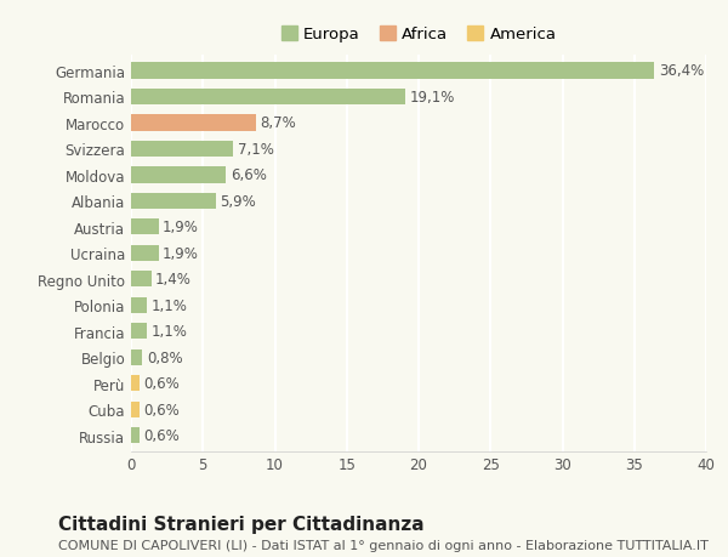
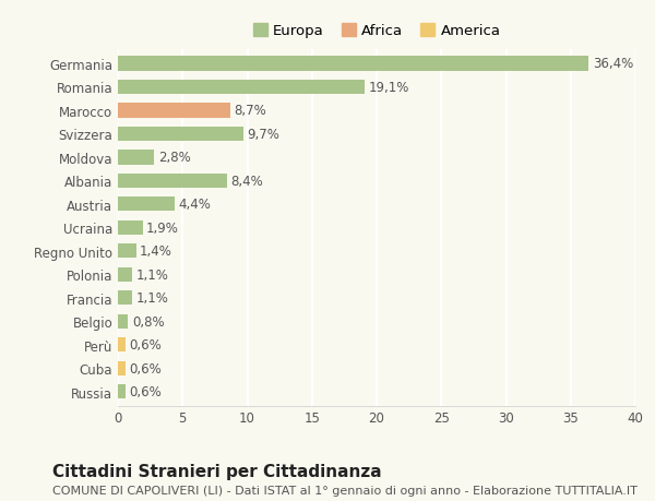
Svizzera: 7,1% -> 9,7%
Moldova: 6,6% -> 2,8%
Albania: 5,9% -> 8,4%
Austria: 1,9% -> 4,4%
